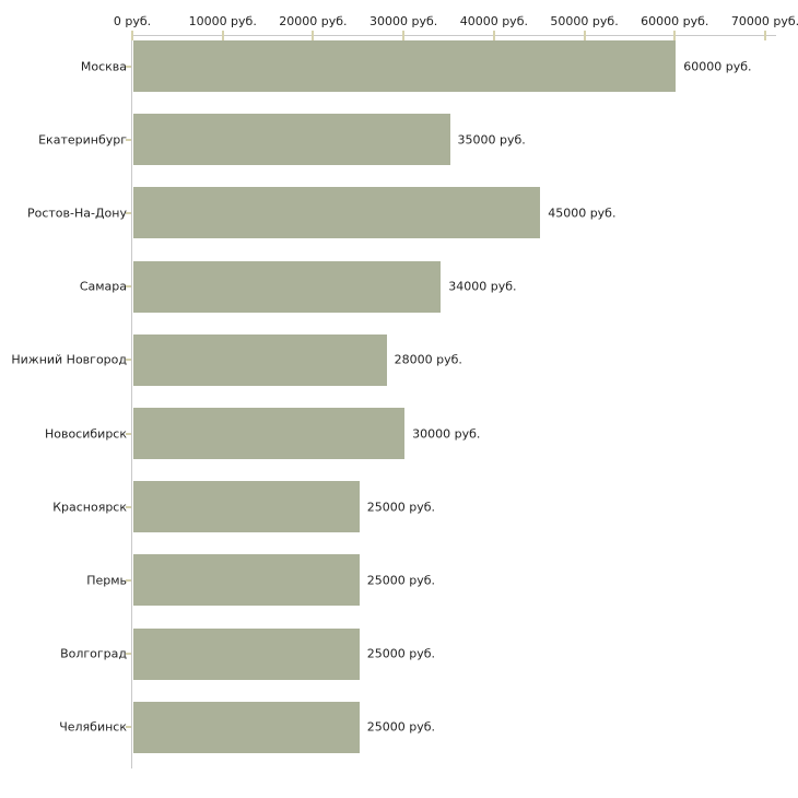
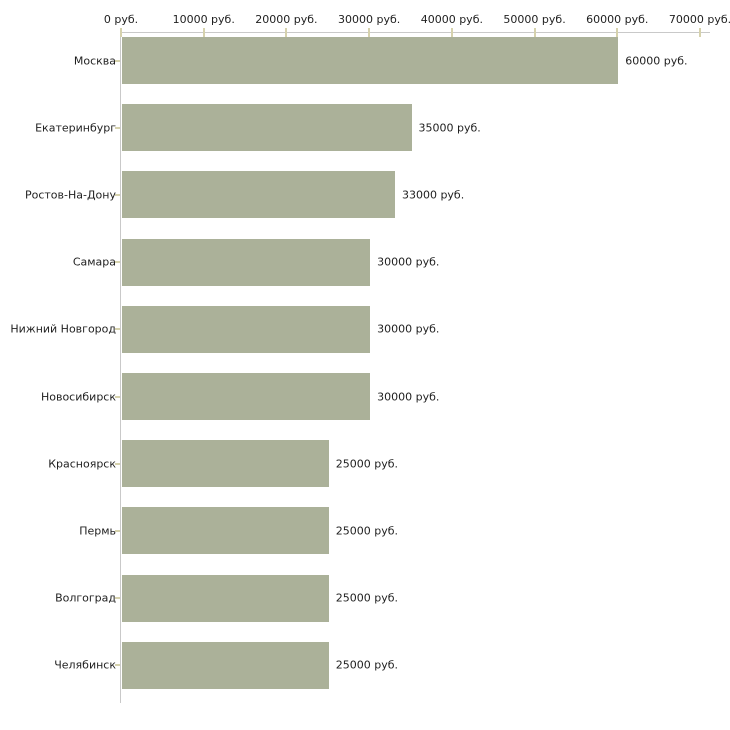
Ростов-На-Дону: 45000 -> 33000
Самара: 34000 -> 30000
Нижний Новгород: 28000 -> 30000
